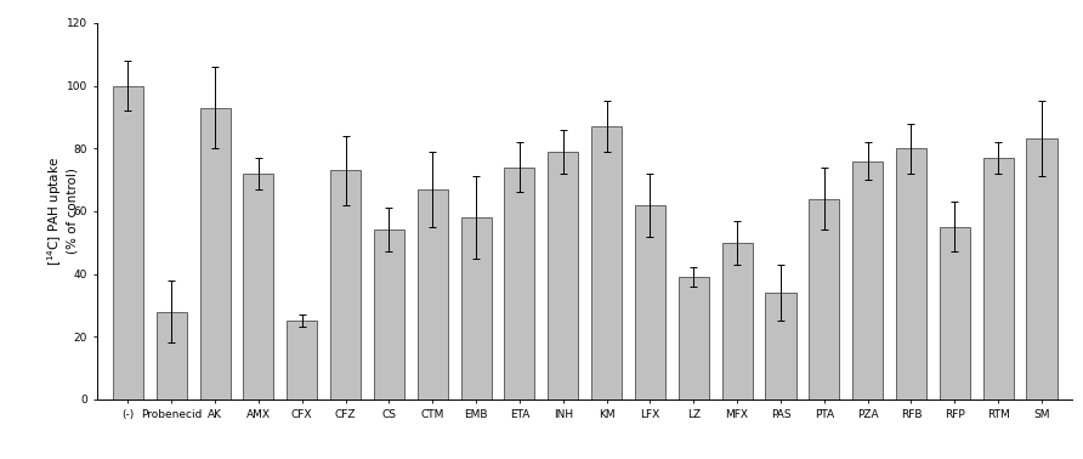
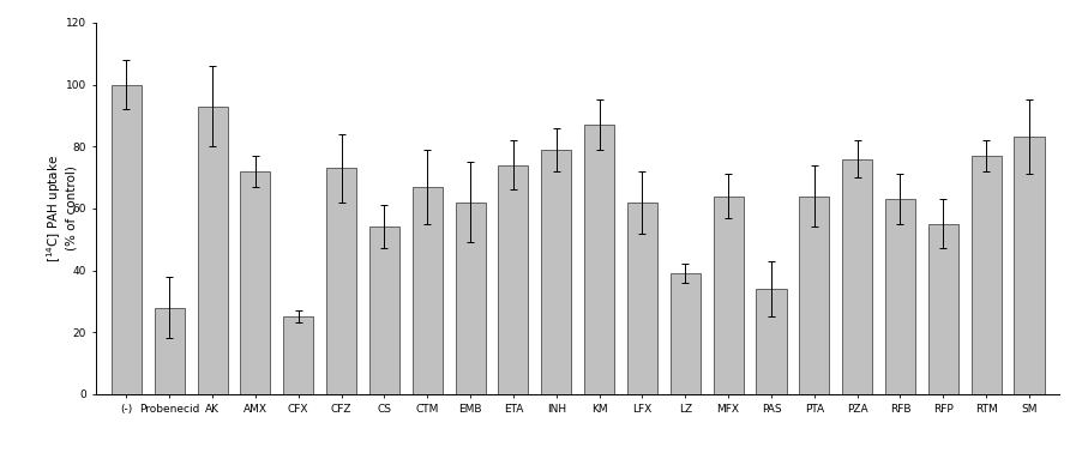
EMB: 58 -> 62
MFX: 50 -> 64
RFB: 80 -> 63
